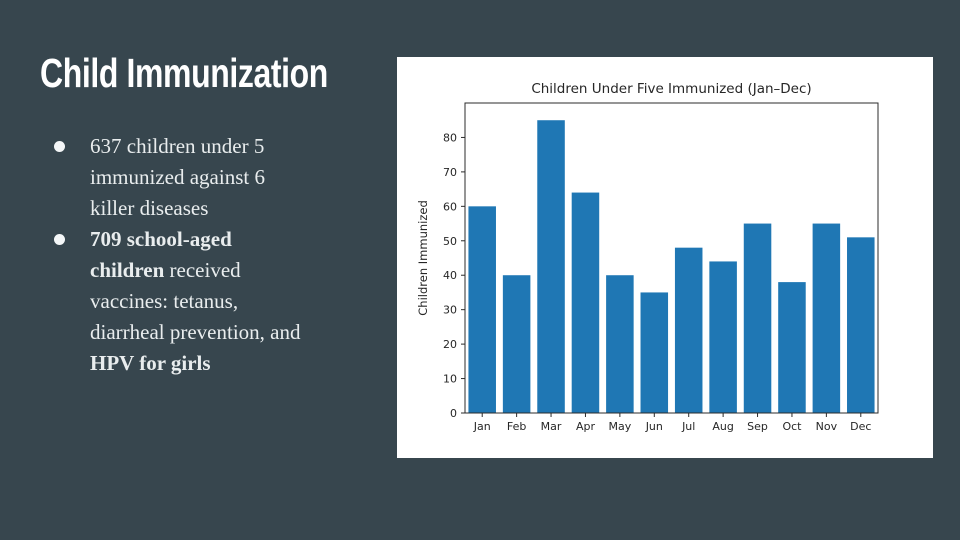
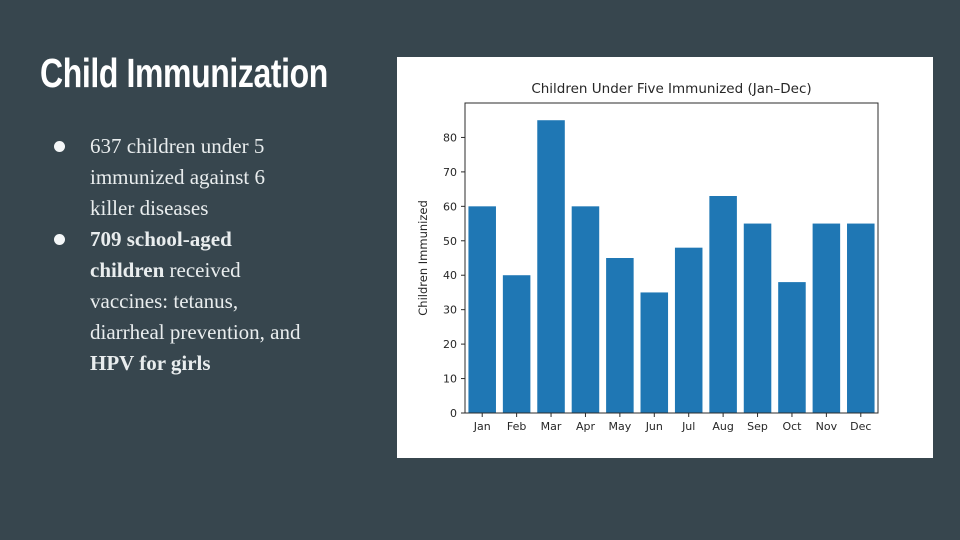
Apr: 64 -> 60
May: 40 -> 45
Aug: 44 -> 63
Dec: 51 -> 55
